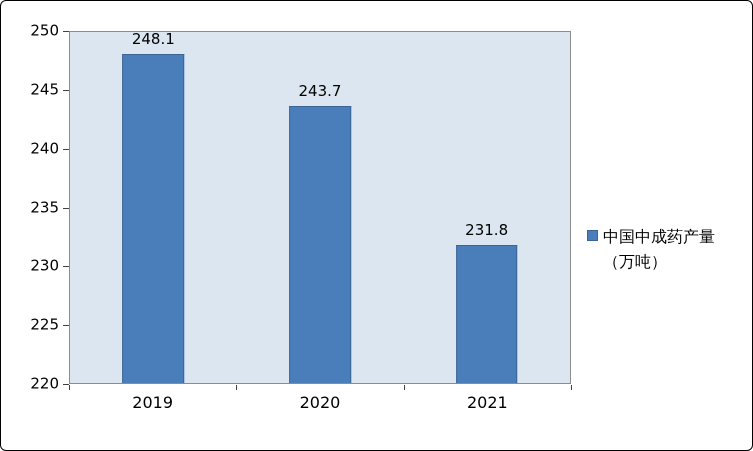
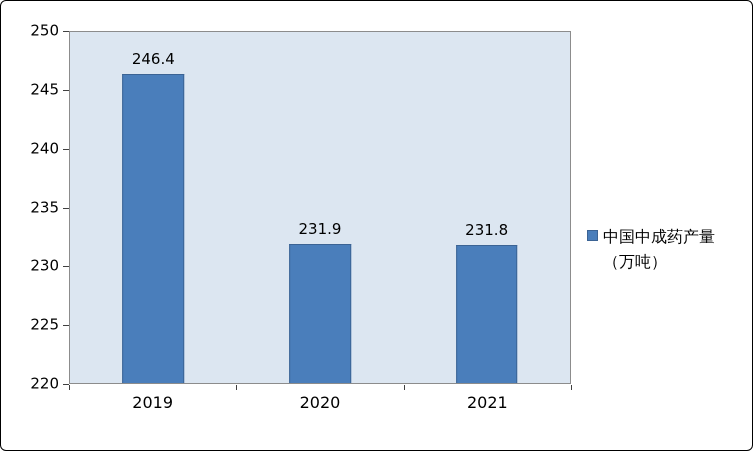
2019: 248.1 -> 246.4
2020: 243.7 -> 231.9
